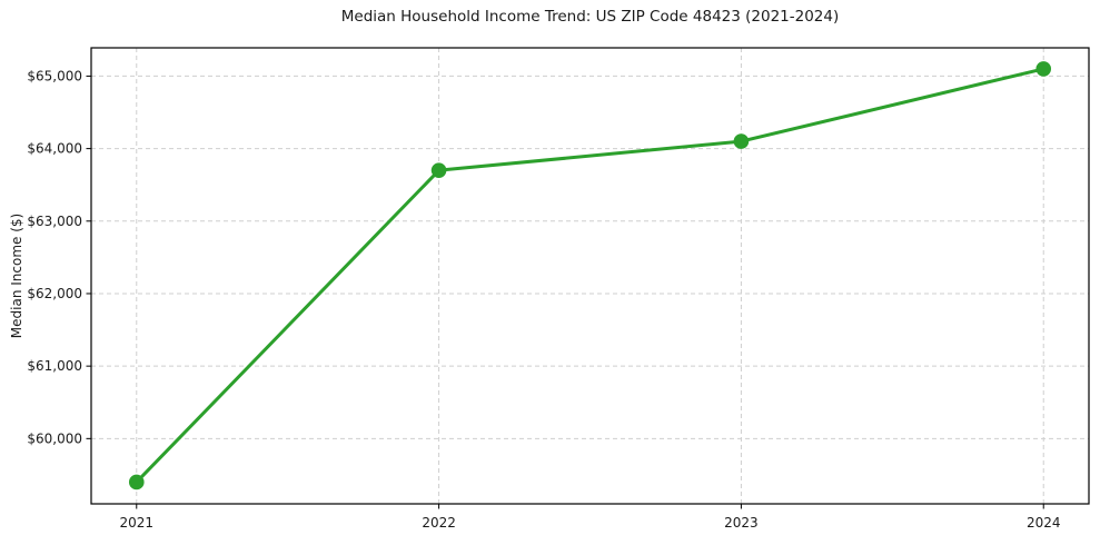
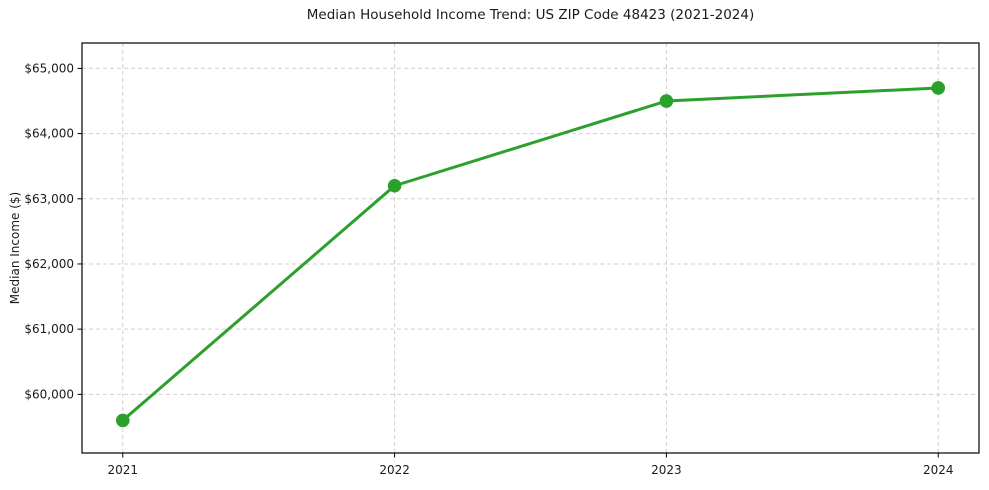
2021: $59400 -> $59600
2022: $63700 -> $63200
2023: $64100 -> $64500
2024: $65100 -> $64700
